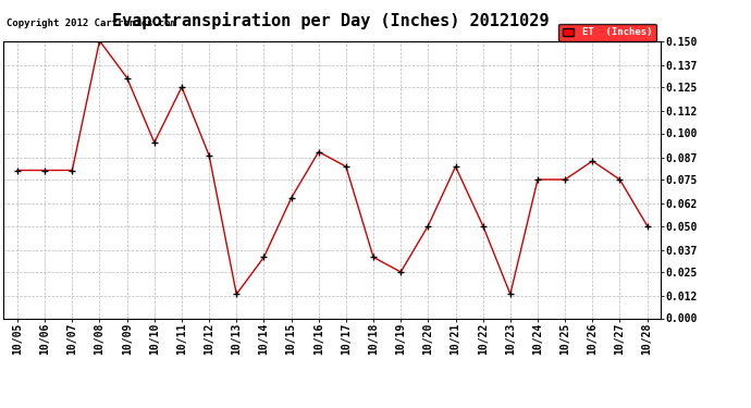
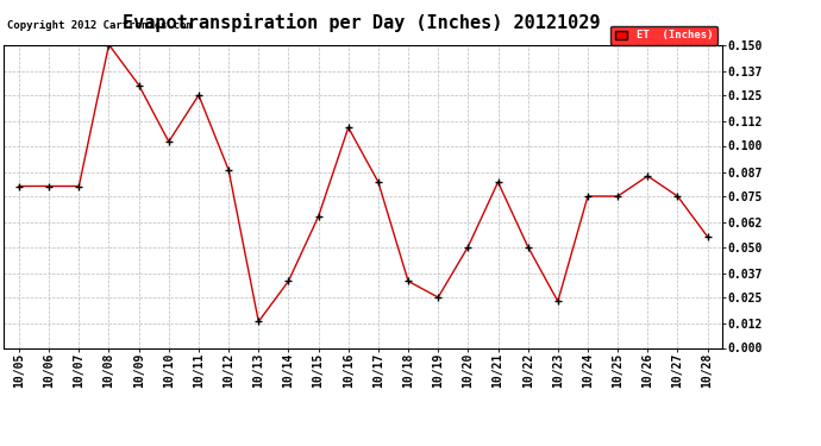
10/10: 0.095 -> 0.102
10/16: 0.090 -> 0.109
10/23: 0.013 -> 0.023
10/28: 0.050 -> 0.055
